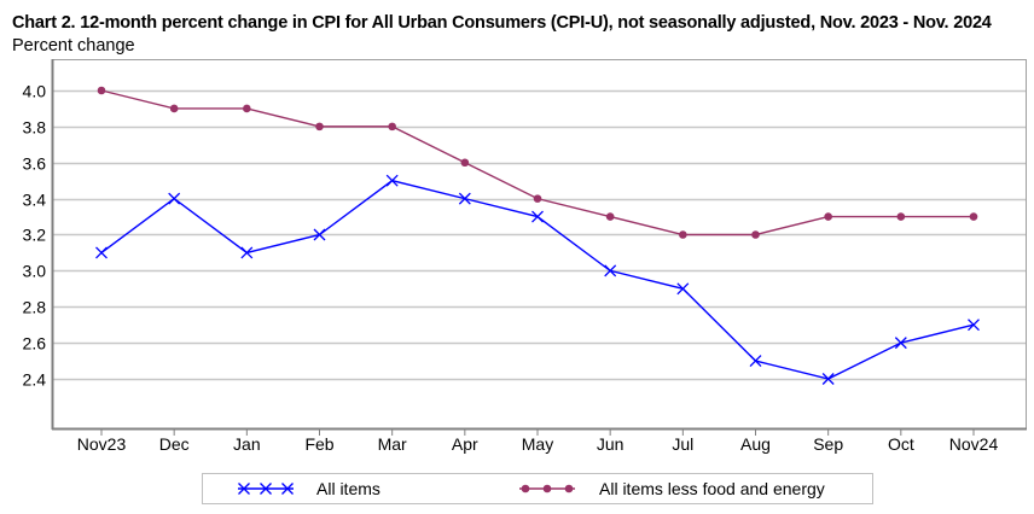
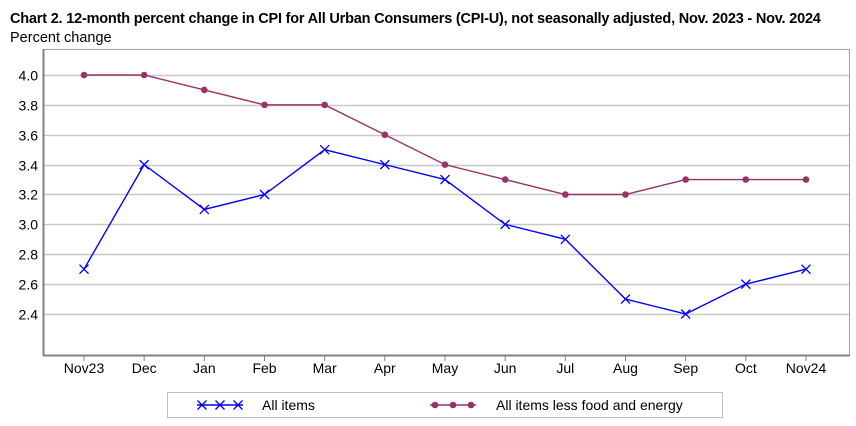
All items/Nov23: 3.1 -> 2.7
All items less food and energy/Dec: 3.9 -> 4.0
